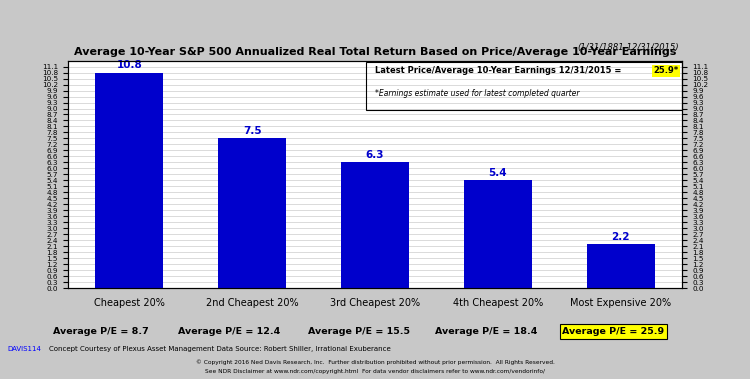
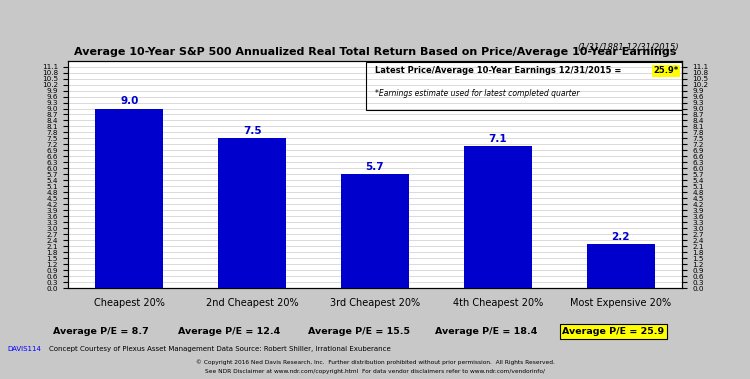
Cheapest 20%: 10.8 -> 9.0
3rd Cheapest 20%: 6.3 -> 5.7
4th Cheapest 20%: 5.4 -> 7.1
